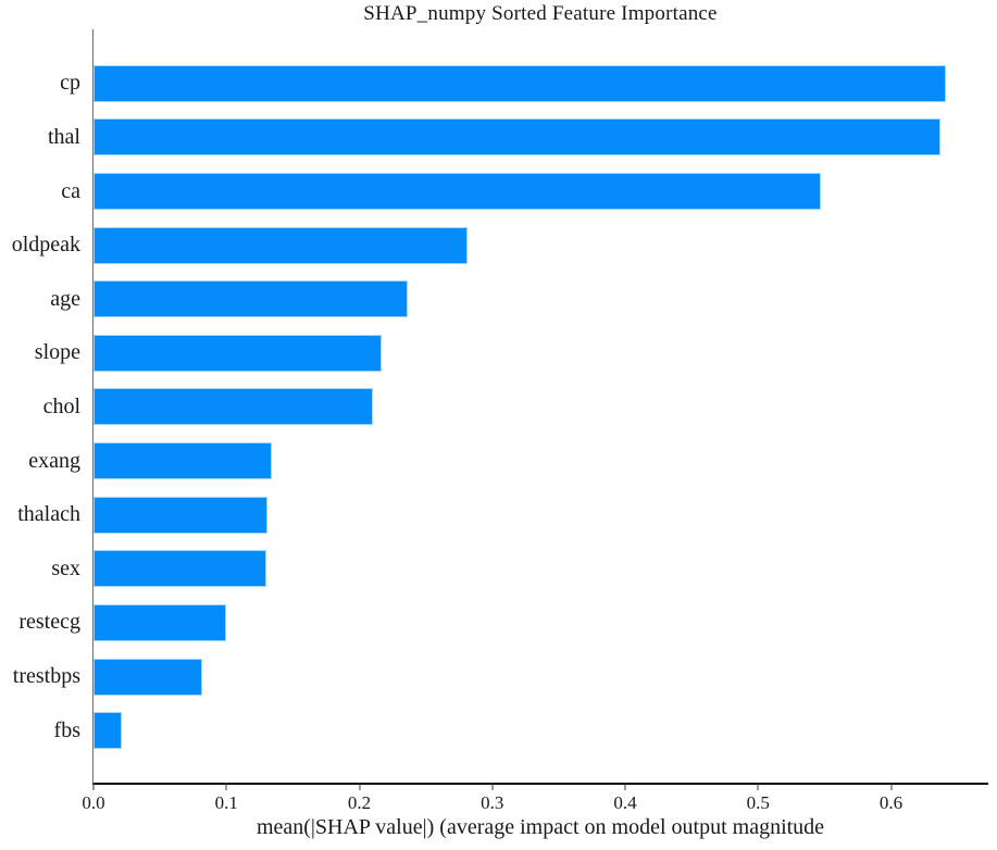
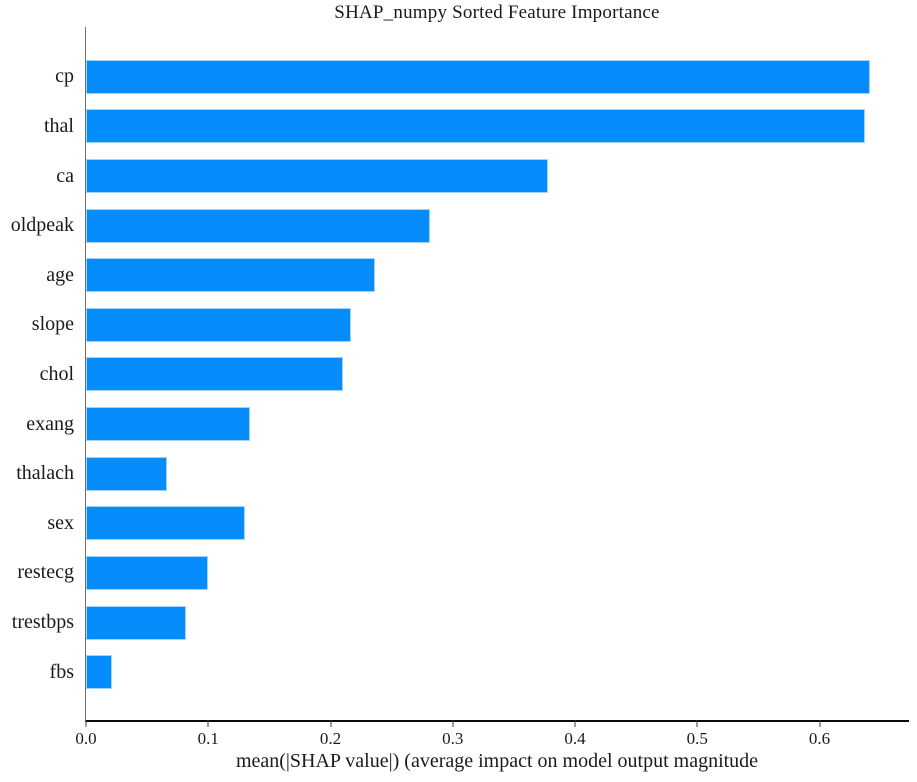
ca: 0.547 -> 0.378
thalach: 0.131 -> 0.066
